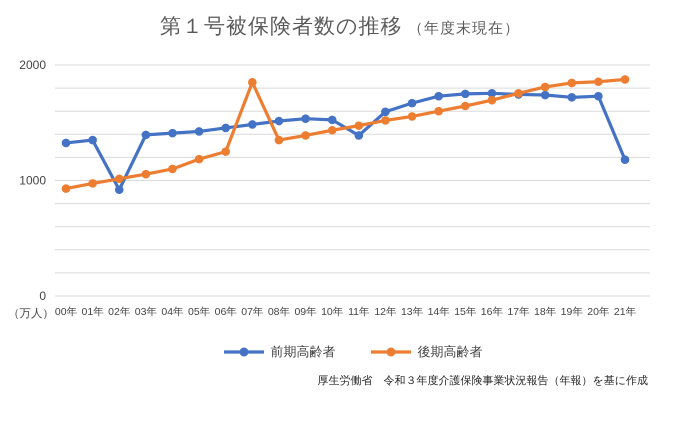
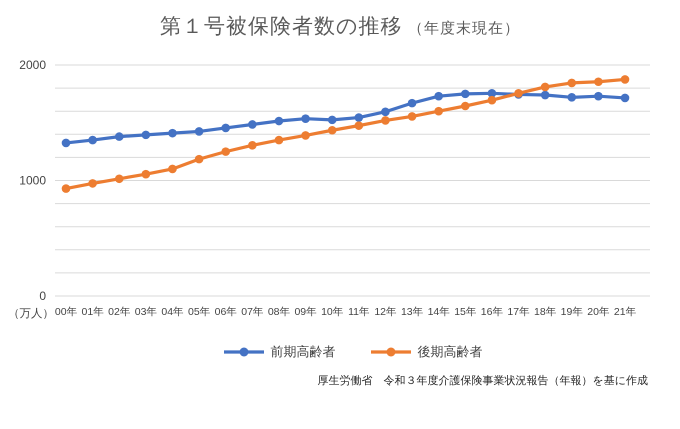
前期高齢者/02年: 920 -> 1380
後期高齢者/07年: 1850 -> 1300
前期高齢者/11年: 1390 -> 1540
前期高齢者/21年: 1180 -> 1720
